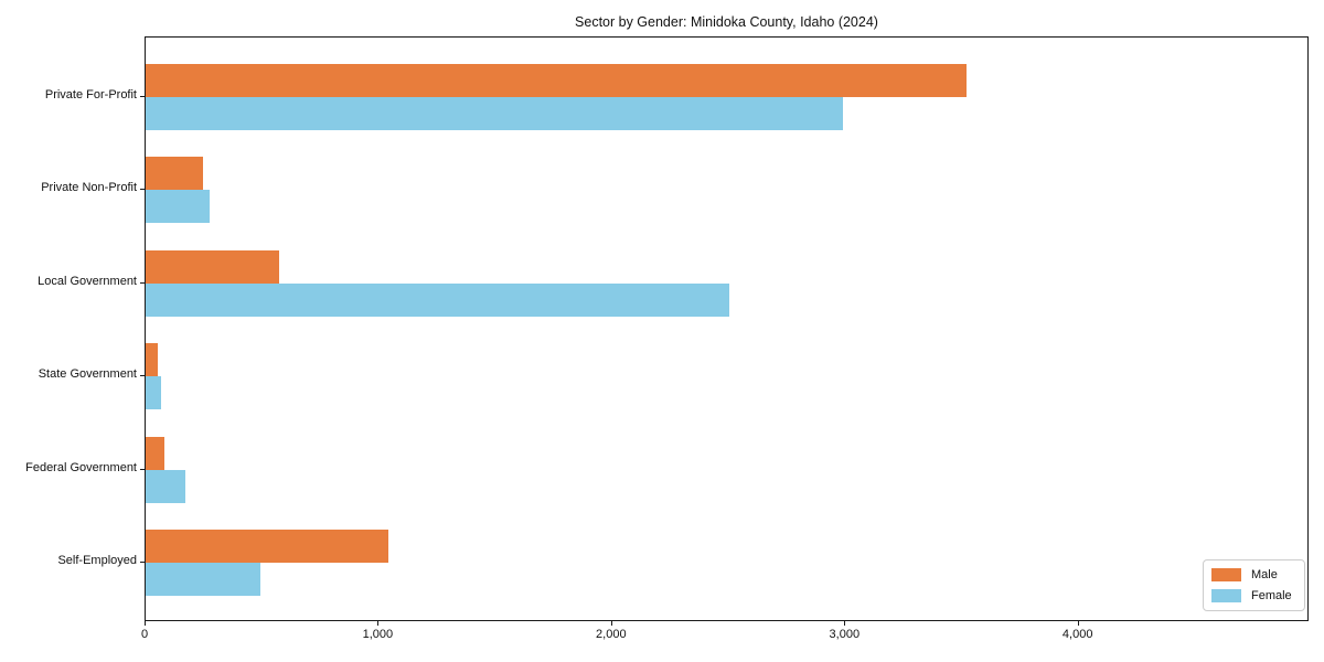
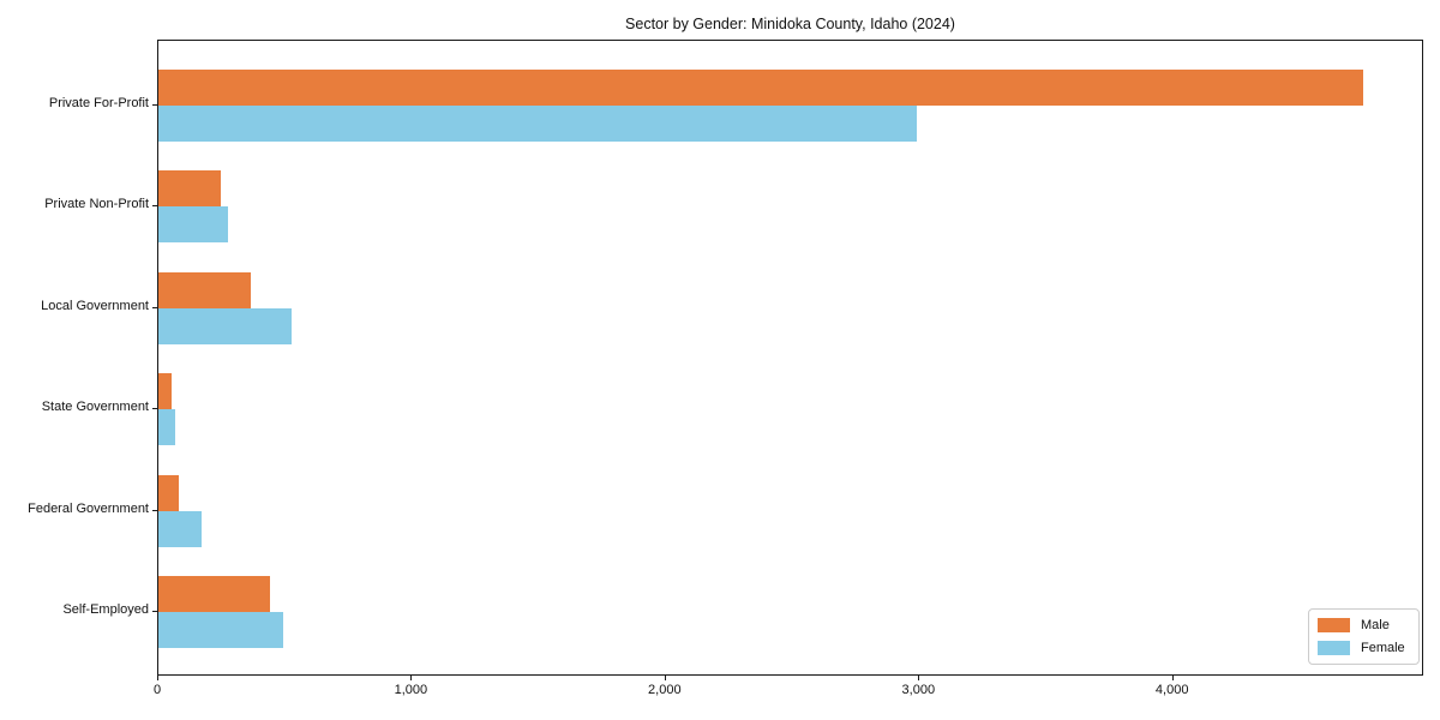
Male/Private For-Profit: 3520 -> 4750
Male/Local Government: 570 -> 360
Female/Local Government: 2500 -> 520
Male/Self-Employed: 1040 -> 440
